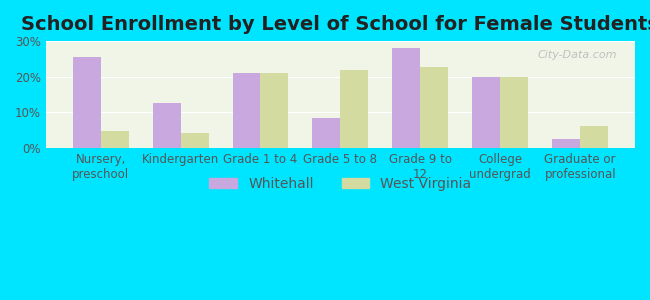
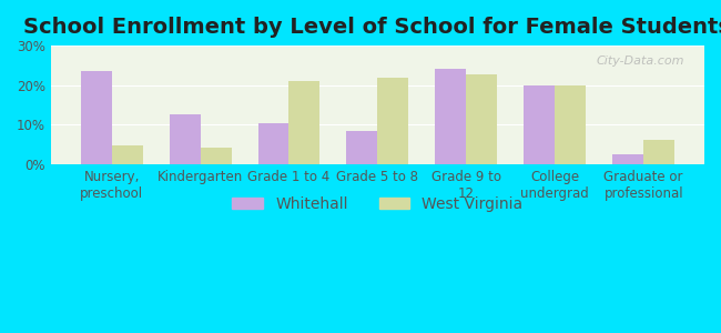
Whitehall/Nursery, preschool: 25.5% -> 23.5%
Whitehall/Grade 1 to 4: 21.0% -> 10.3%
Whitehall/Grade 9 to 12: 28.0% -> 24.0%
